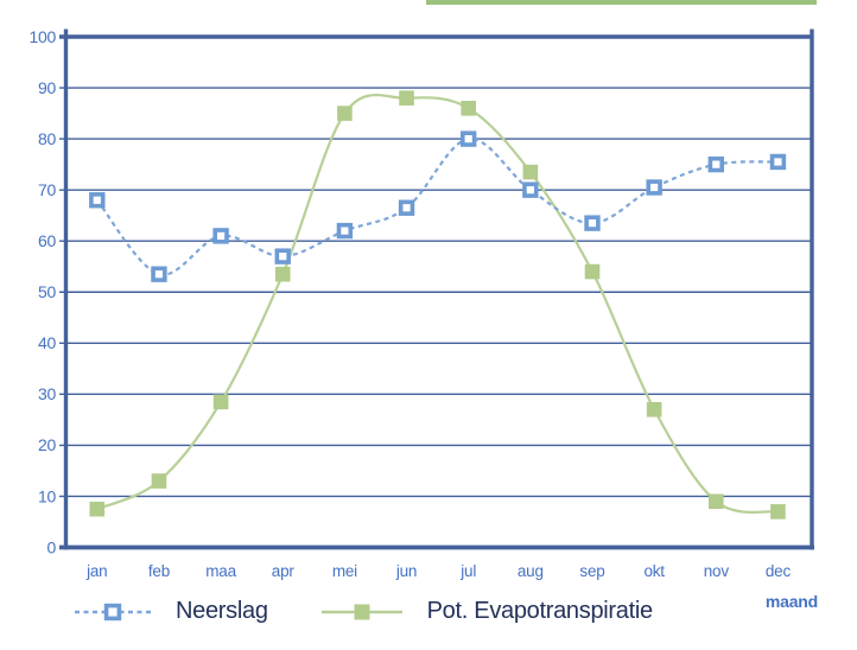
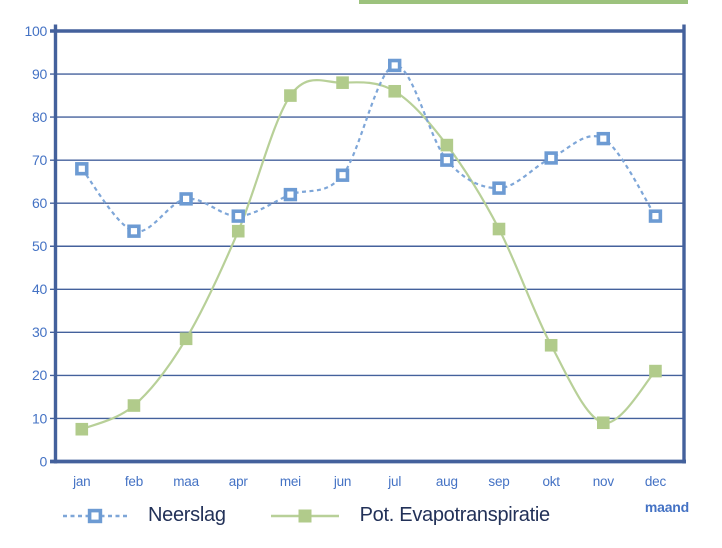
Neerslag/jul: 80 -> 92
Neerslag/dec: 76 -> 57
Pot. Evapotranspiratie/dec: 7 -> 21
